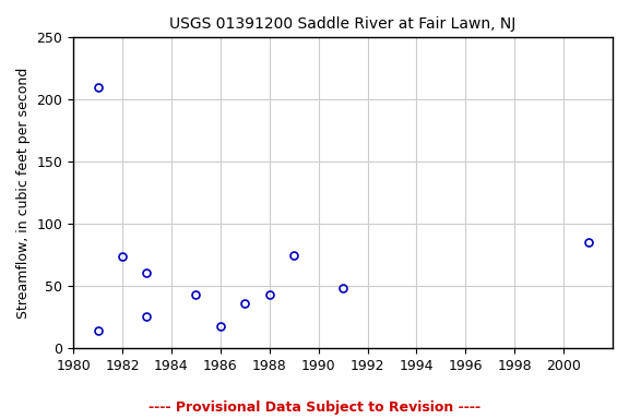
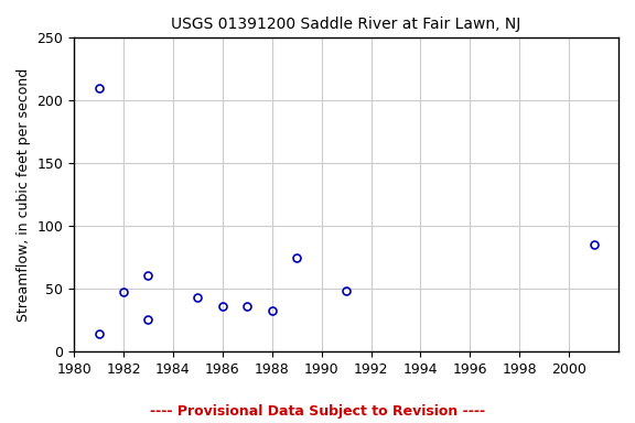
1982: 74 -> 48
1986: 18 -> 36
1988: 43 -> 33
